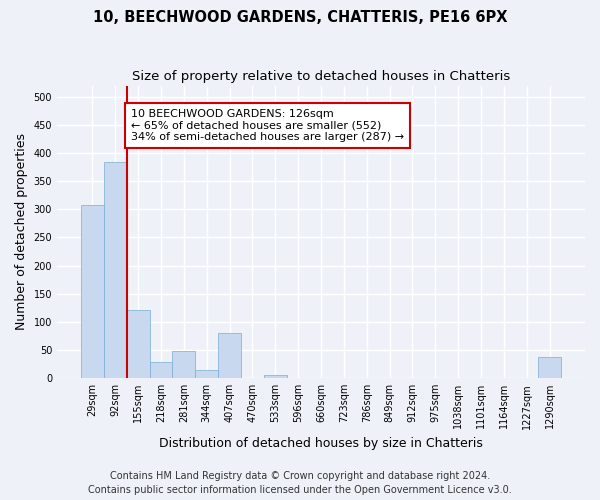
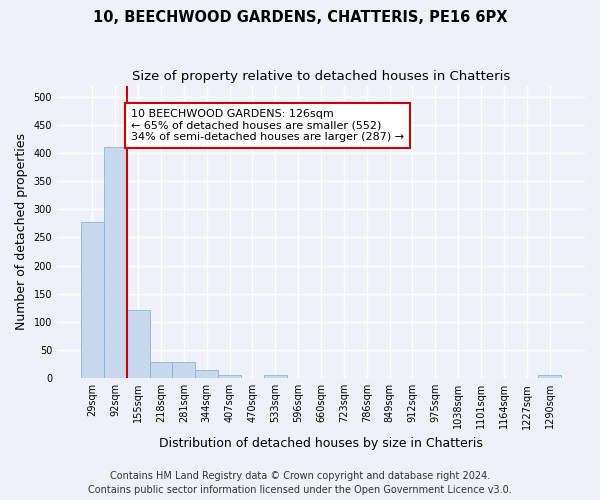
29sqm: 308 -> 277
92sqm: 384 -> 410
281sqm: 48 -> 29
407sqm: 80 -> 5
1290sqm: 38 -> 5
